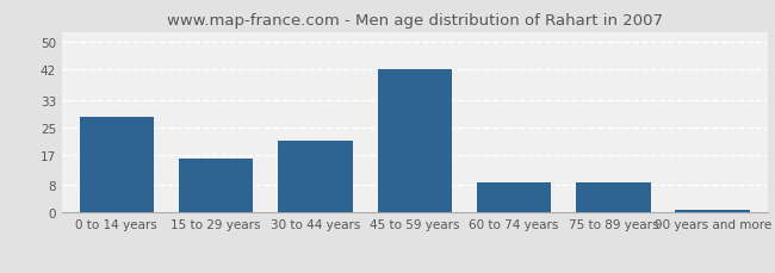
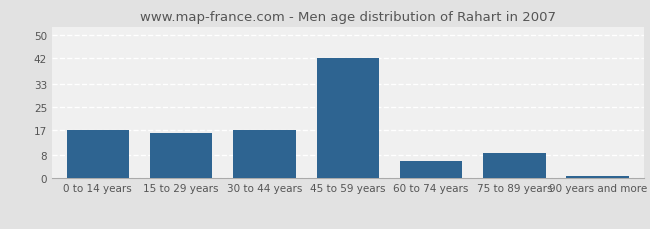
0 to 14 years: 28 -> 17
30 to 44 years: 21 -> 17
60 to 74 years: 9 -> 6
